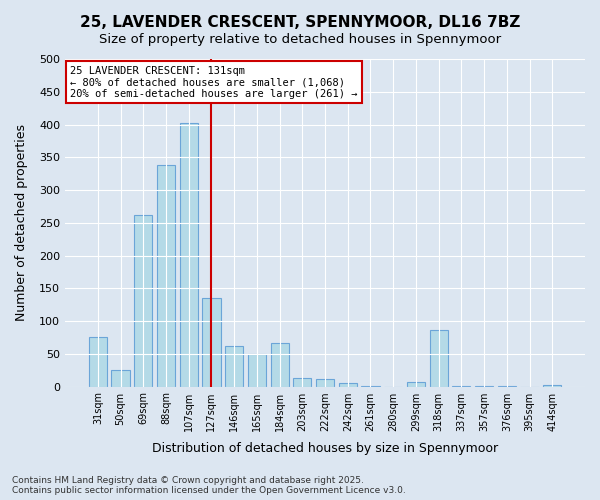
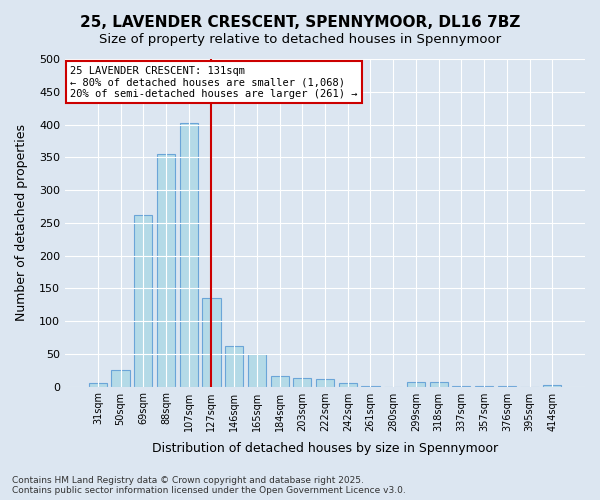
31sqm: 76 -> 5
88sqm: 338 -> 355
184sqm: 66 -> 16
318sqm: 86 -> 7
